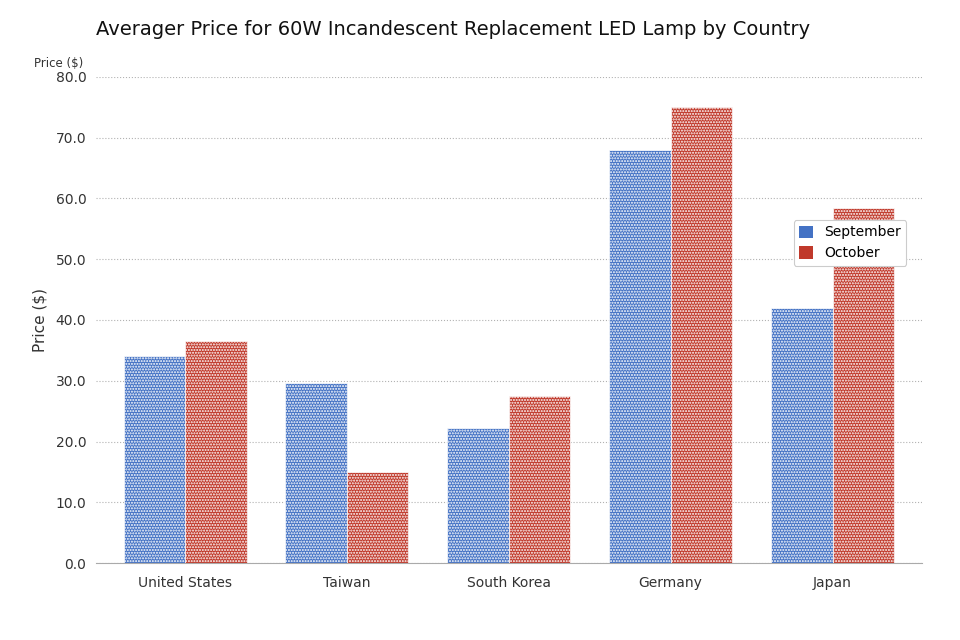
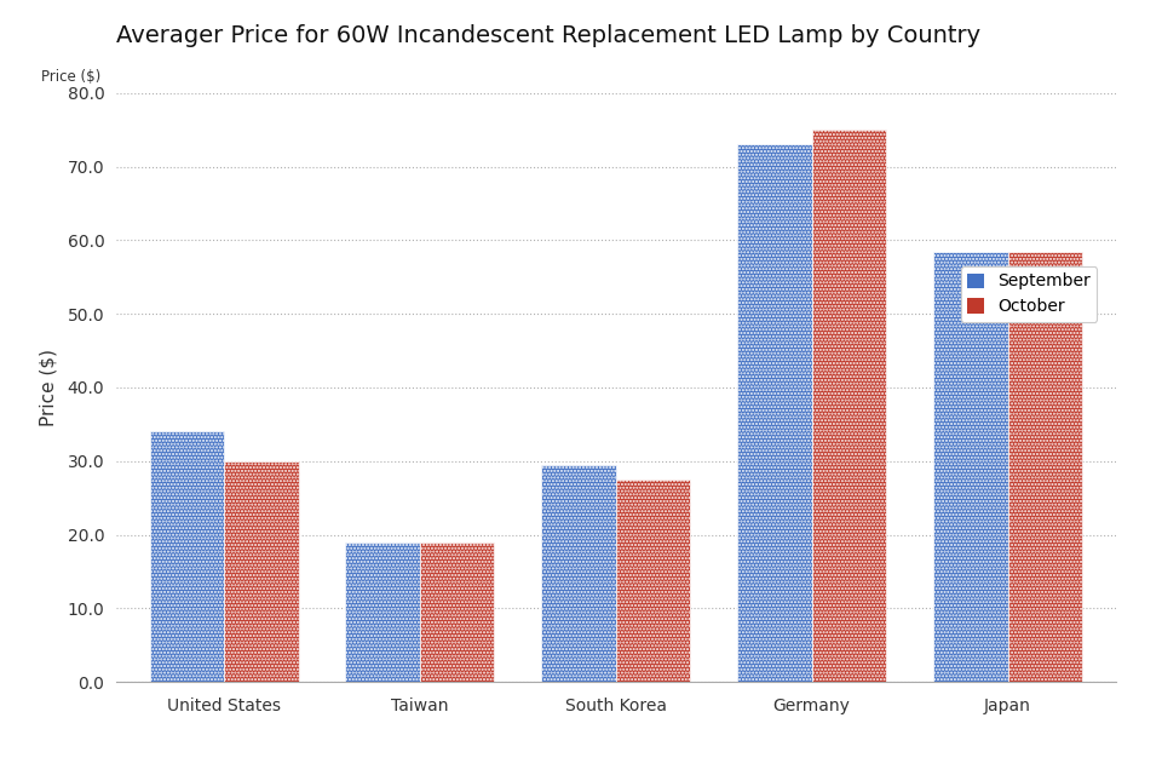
October/United States: 36.6 -> 30.0
September/Taiwan: 29.6 -> 19.0
October/Taiwan: 15.0 -> 19.0
September/South Korea: 22.2 -> 29.5
September/Germany: 68.0 -> 73.0
September/Japan: 42.0 -> 58.5
